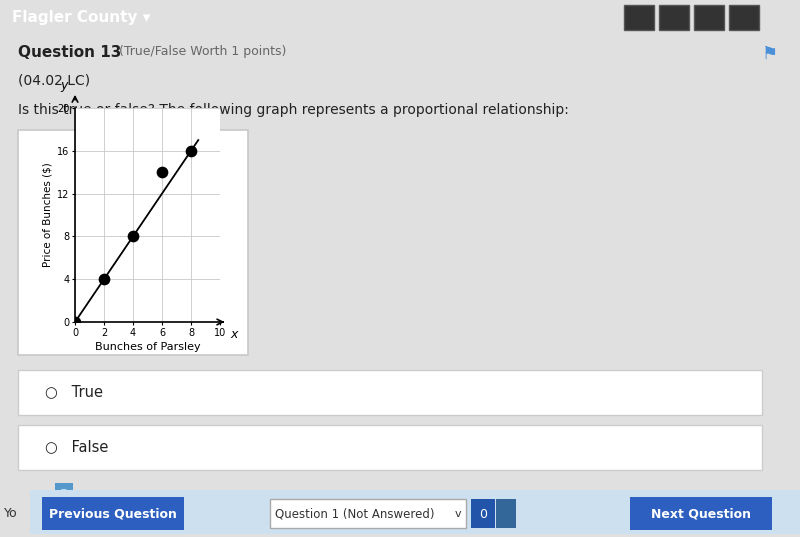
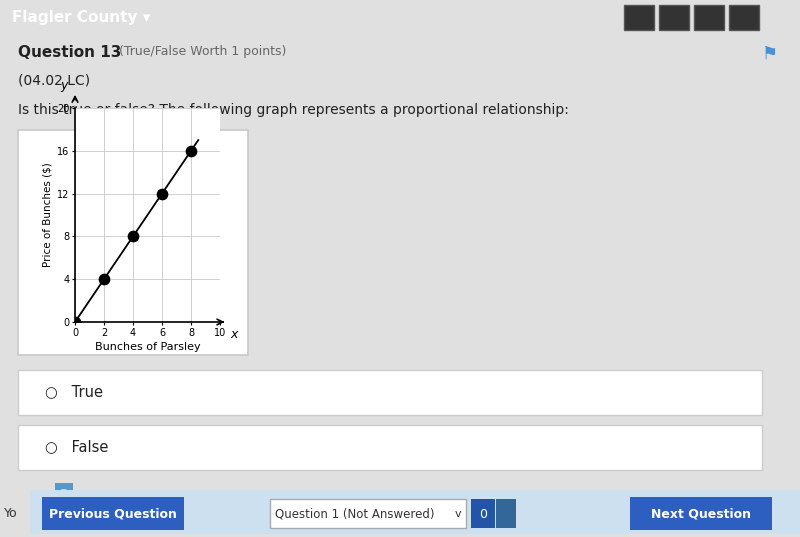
6: 14 -> 12
